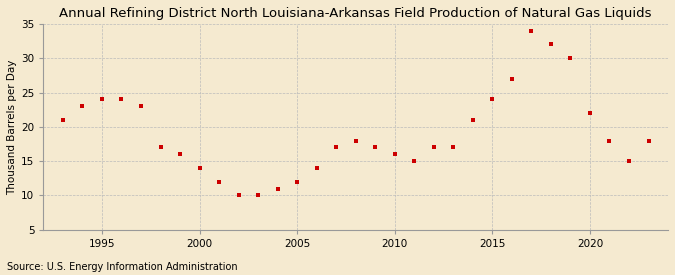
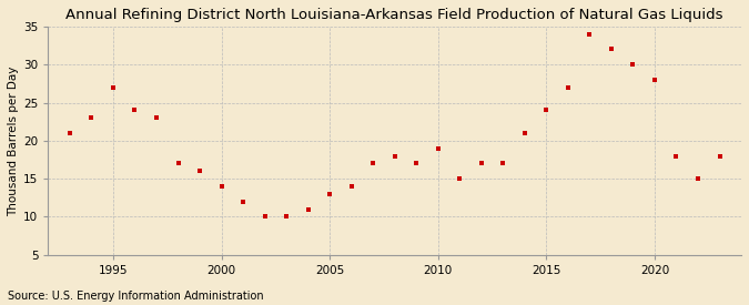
1995: 24 -> 27
2005: 12 -> 13
2010: 16 -> 19
2020: 22 -> 28
